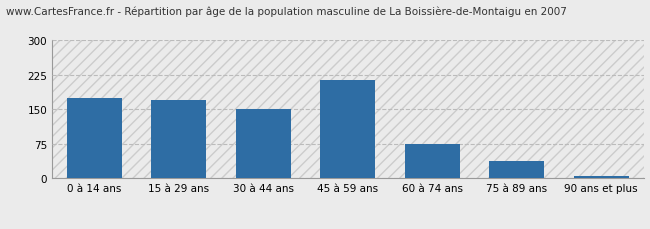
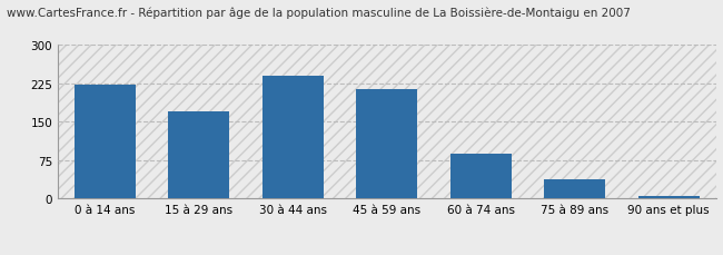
0 à 14 ans: 175 -> 222
30 à 44 ans: 150 -> 240
60 à 74 ans: 75 -> 88
